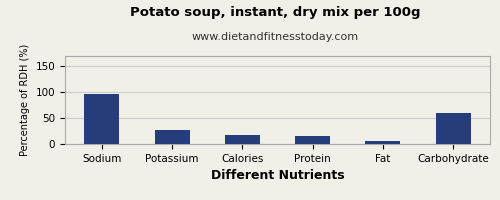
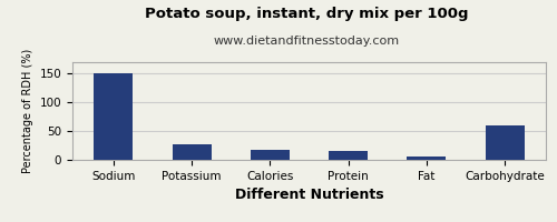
Sodium: 96 -> 150
